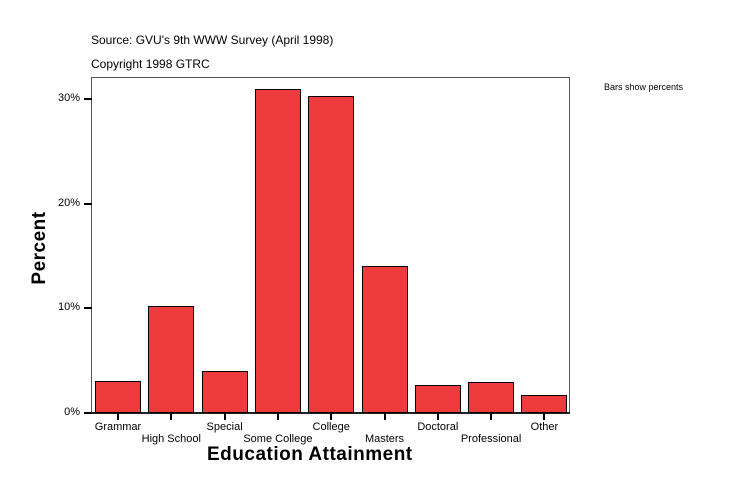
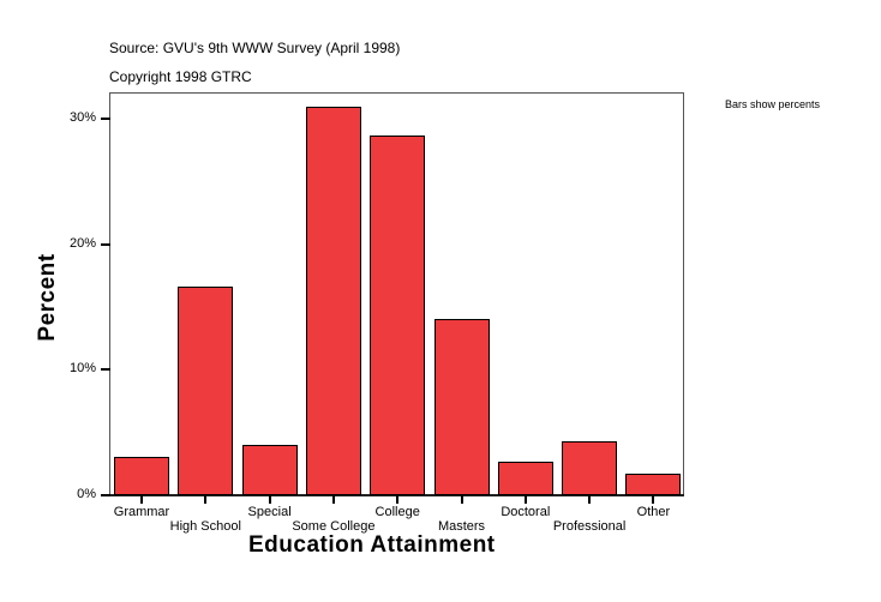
High School: 10.2% -> 16.6%
College: 30.3% -> 28.7%
Professional: 3.0% -> 4.3%
